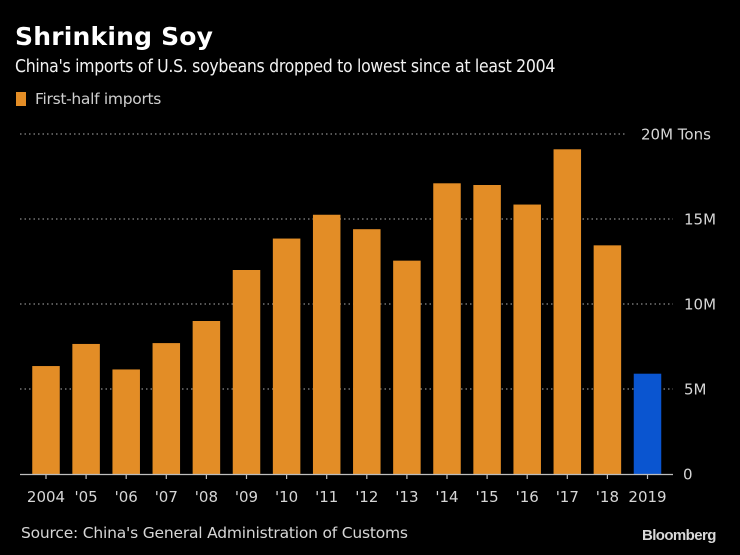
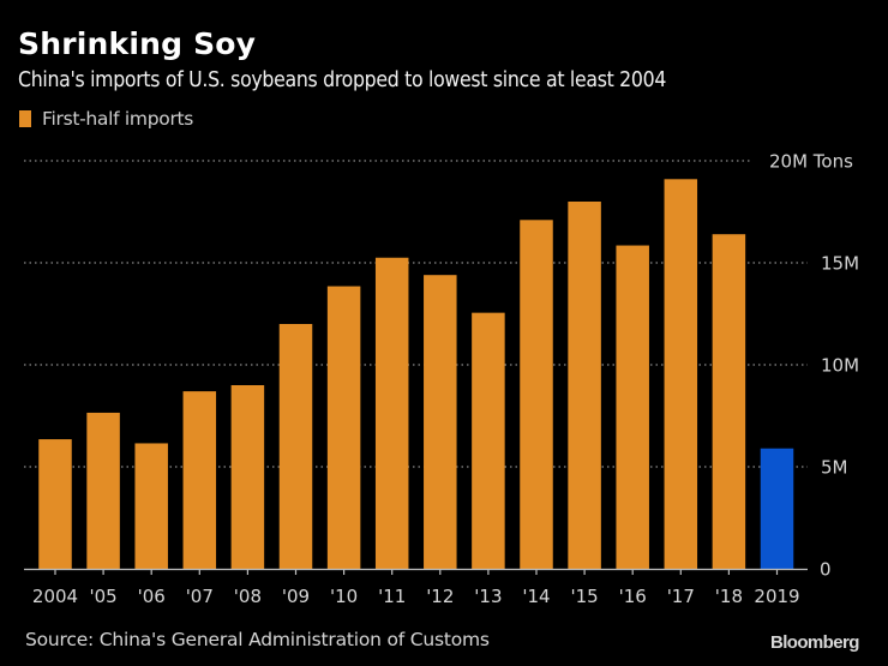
'07: 7.7M -> 8.7M
'15: 17.0M -> 18.0M
'18: 13.4M -> 16.4M
